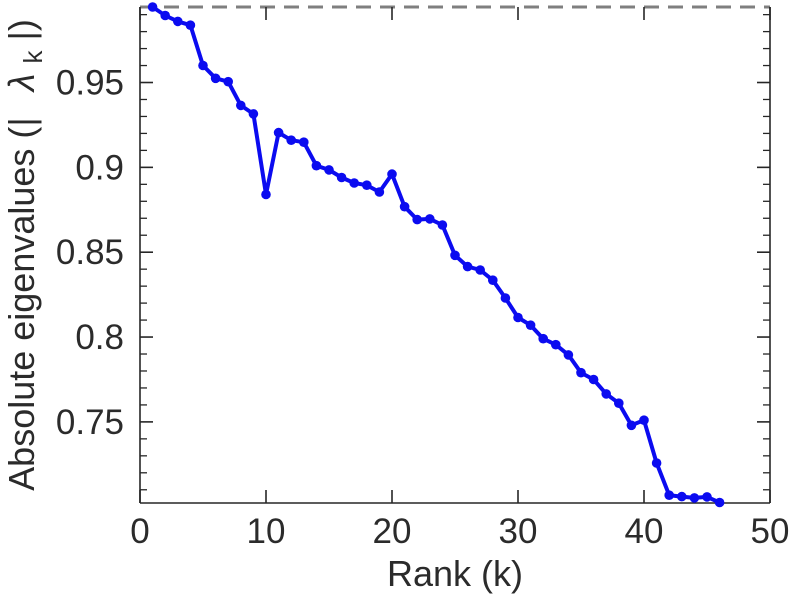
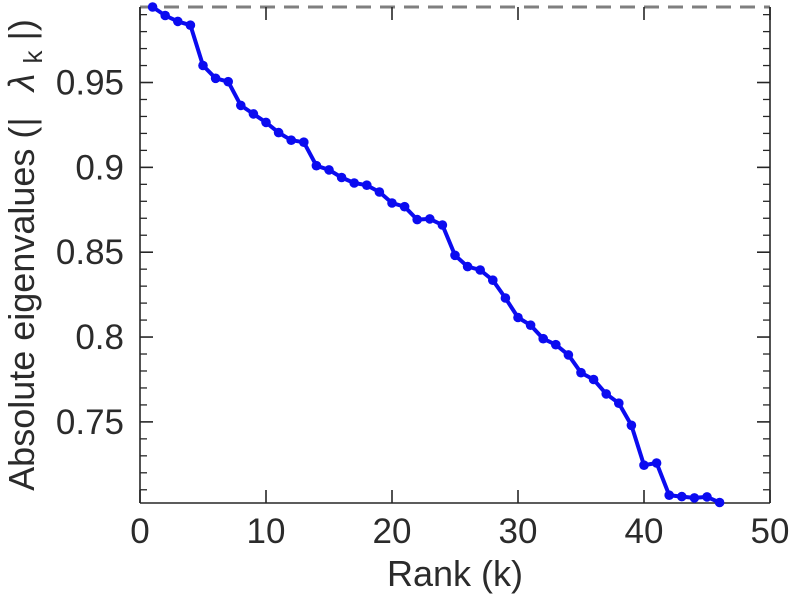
10: 0.884 -> 0.926
20: 0.896 -> 0.879
40: 0.751 -> 0.725
